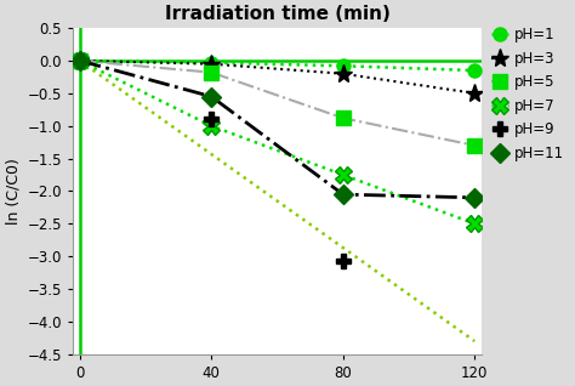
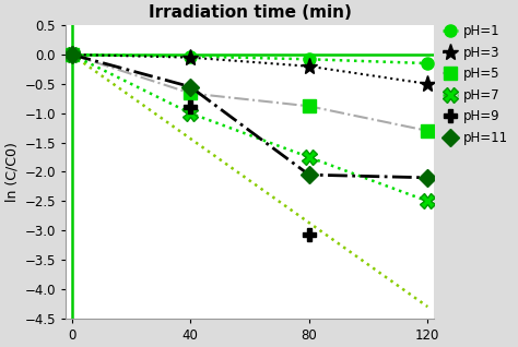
pH=5/40: -0.18 -> -0.66
